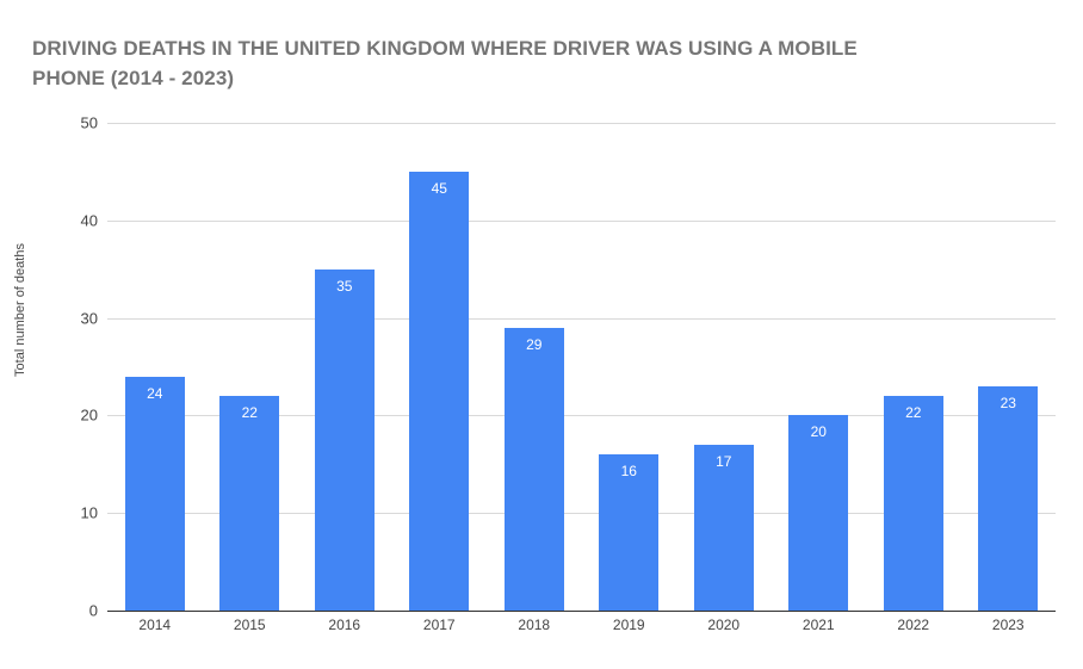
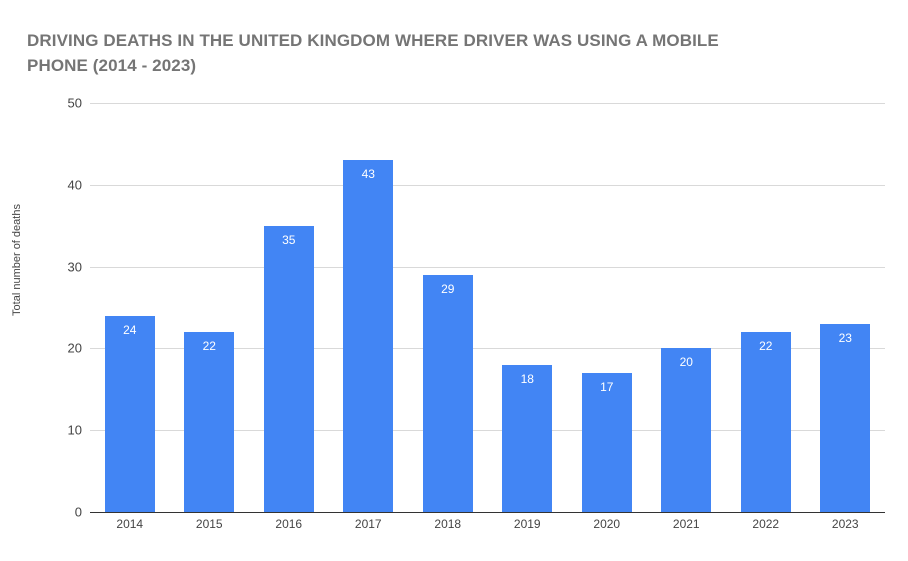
2017: 45 -> 43
2019: 16 -> 18
